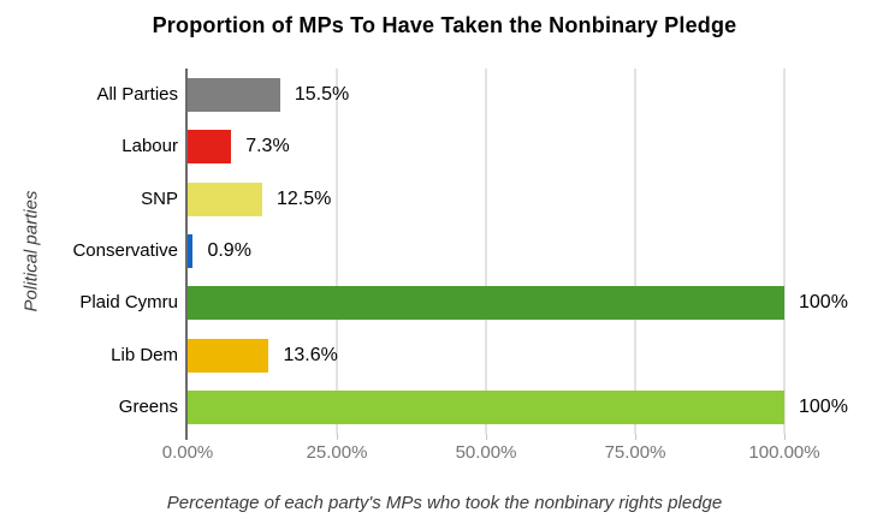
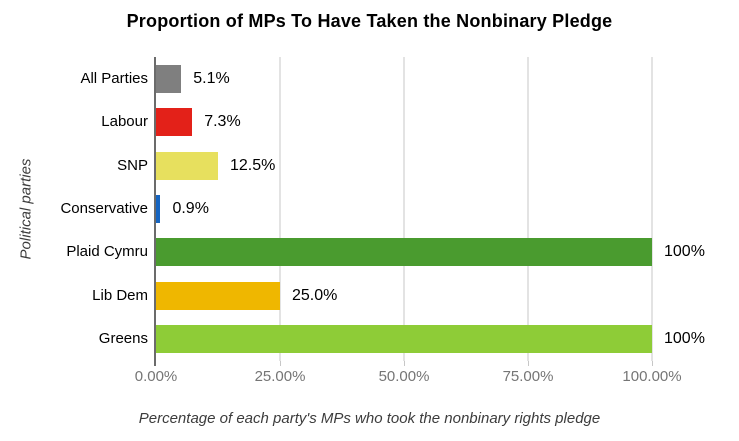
All Parties: 15.5% -> 5.1%
Lib Dem: 13.6% -> 25.0%
